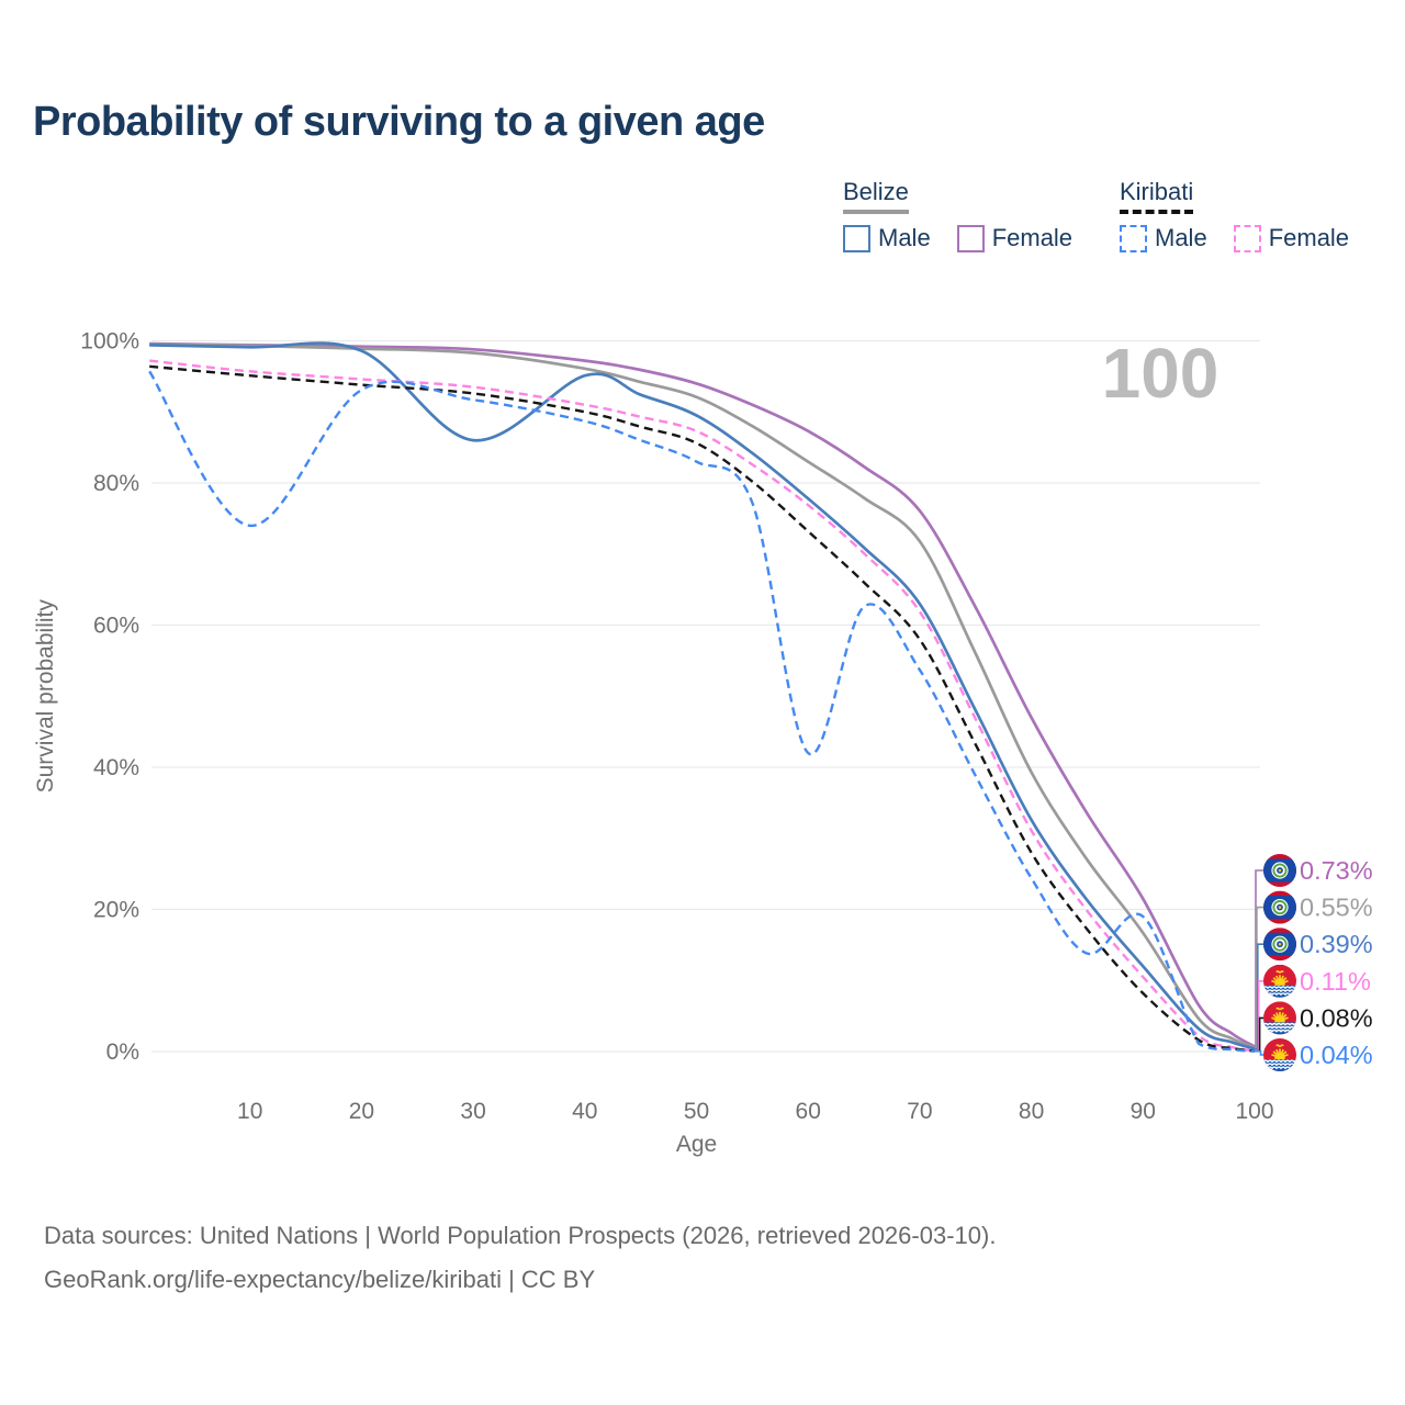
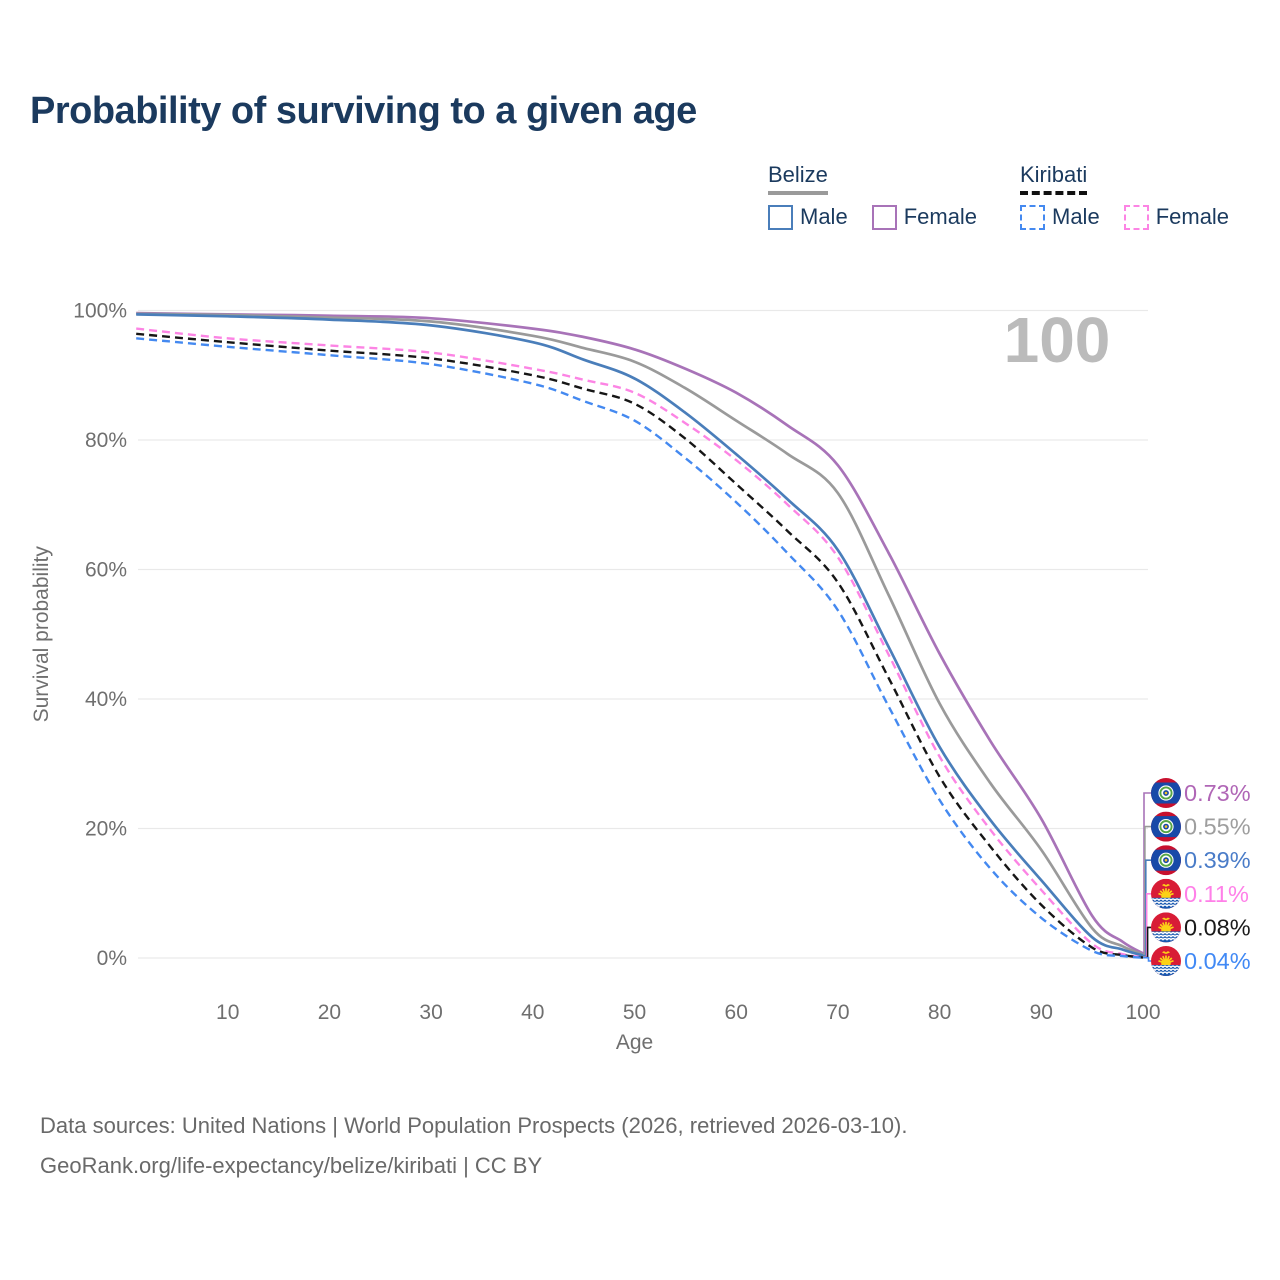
Kiribati Male/10: 74% -> 94%
Belize Male/30: 86% -> 98%
Kiribati Male/60: 42% -> 70%
Kiribati Male/90: 19% -> 6%
